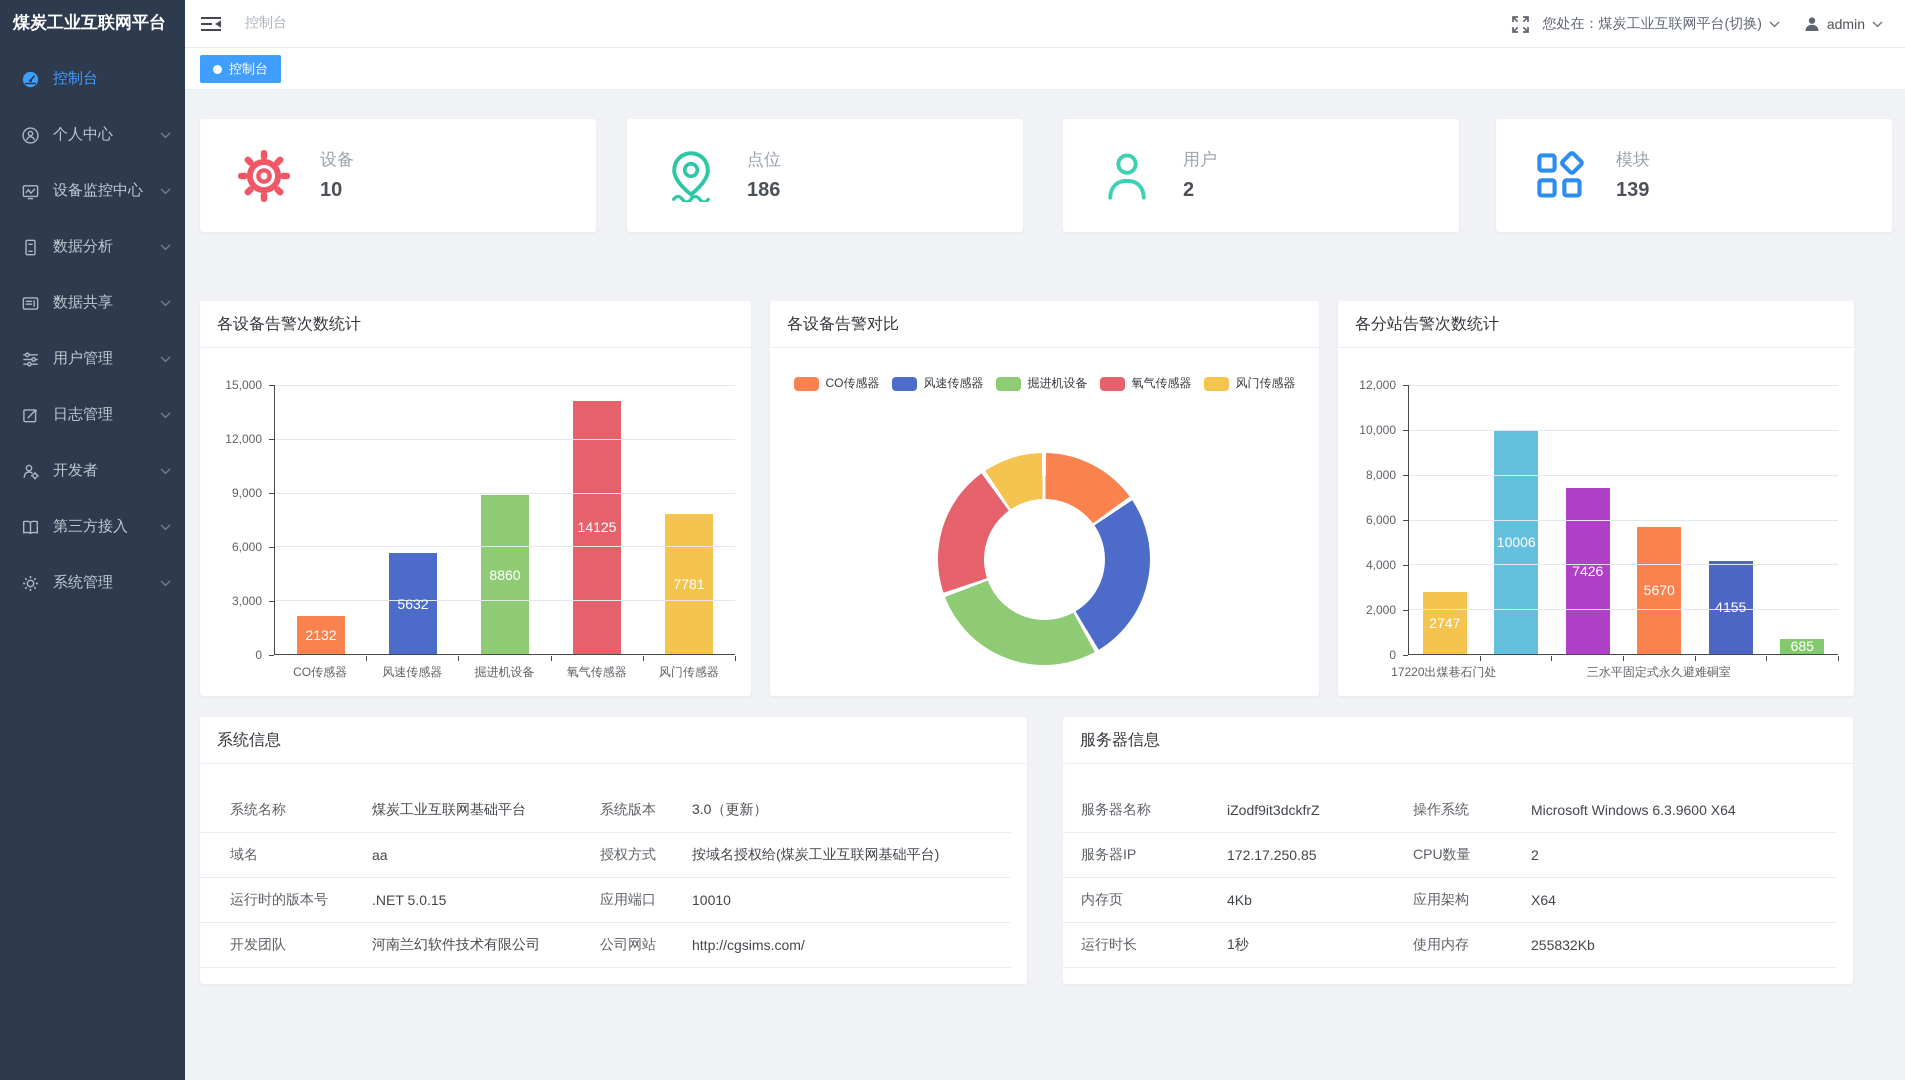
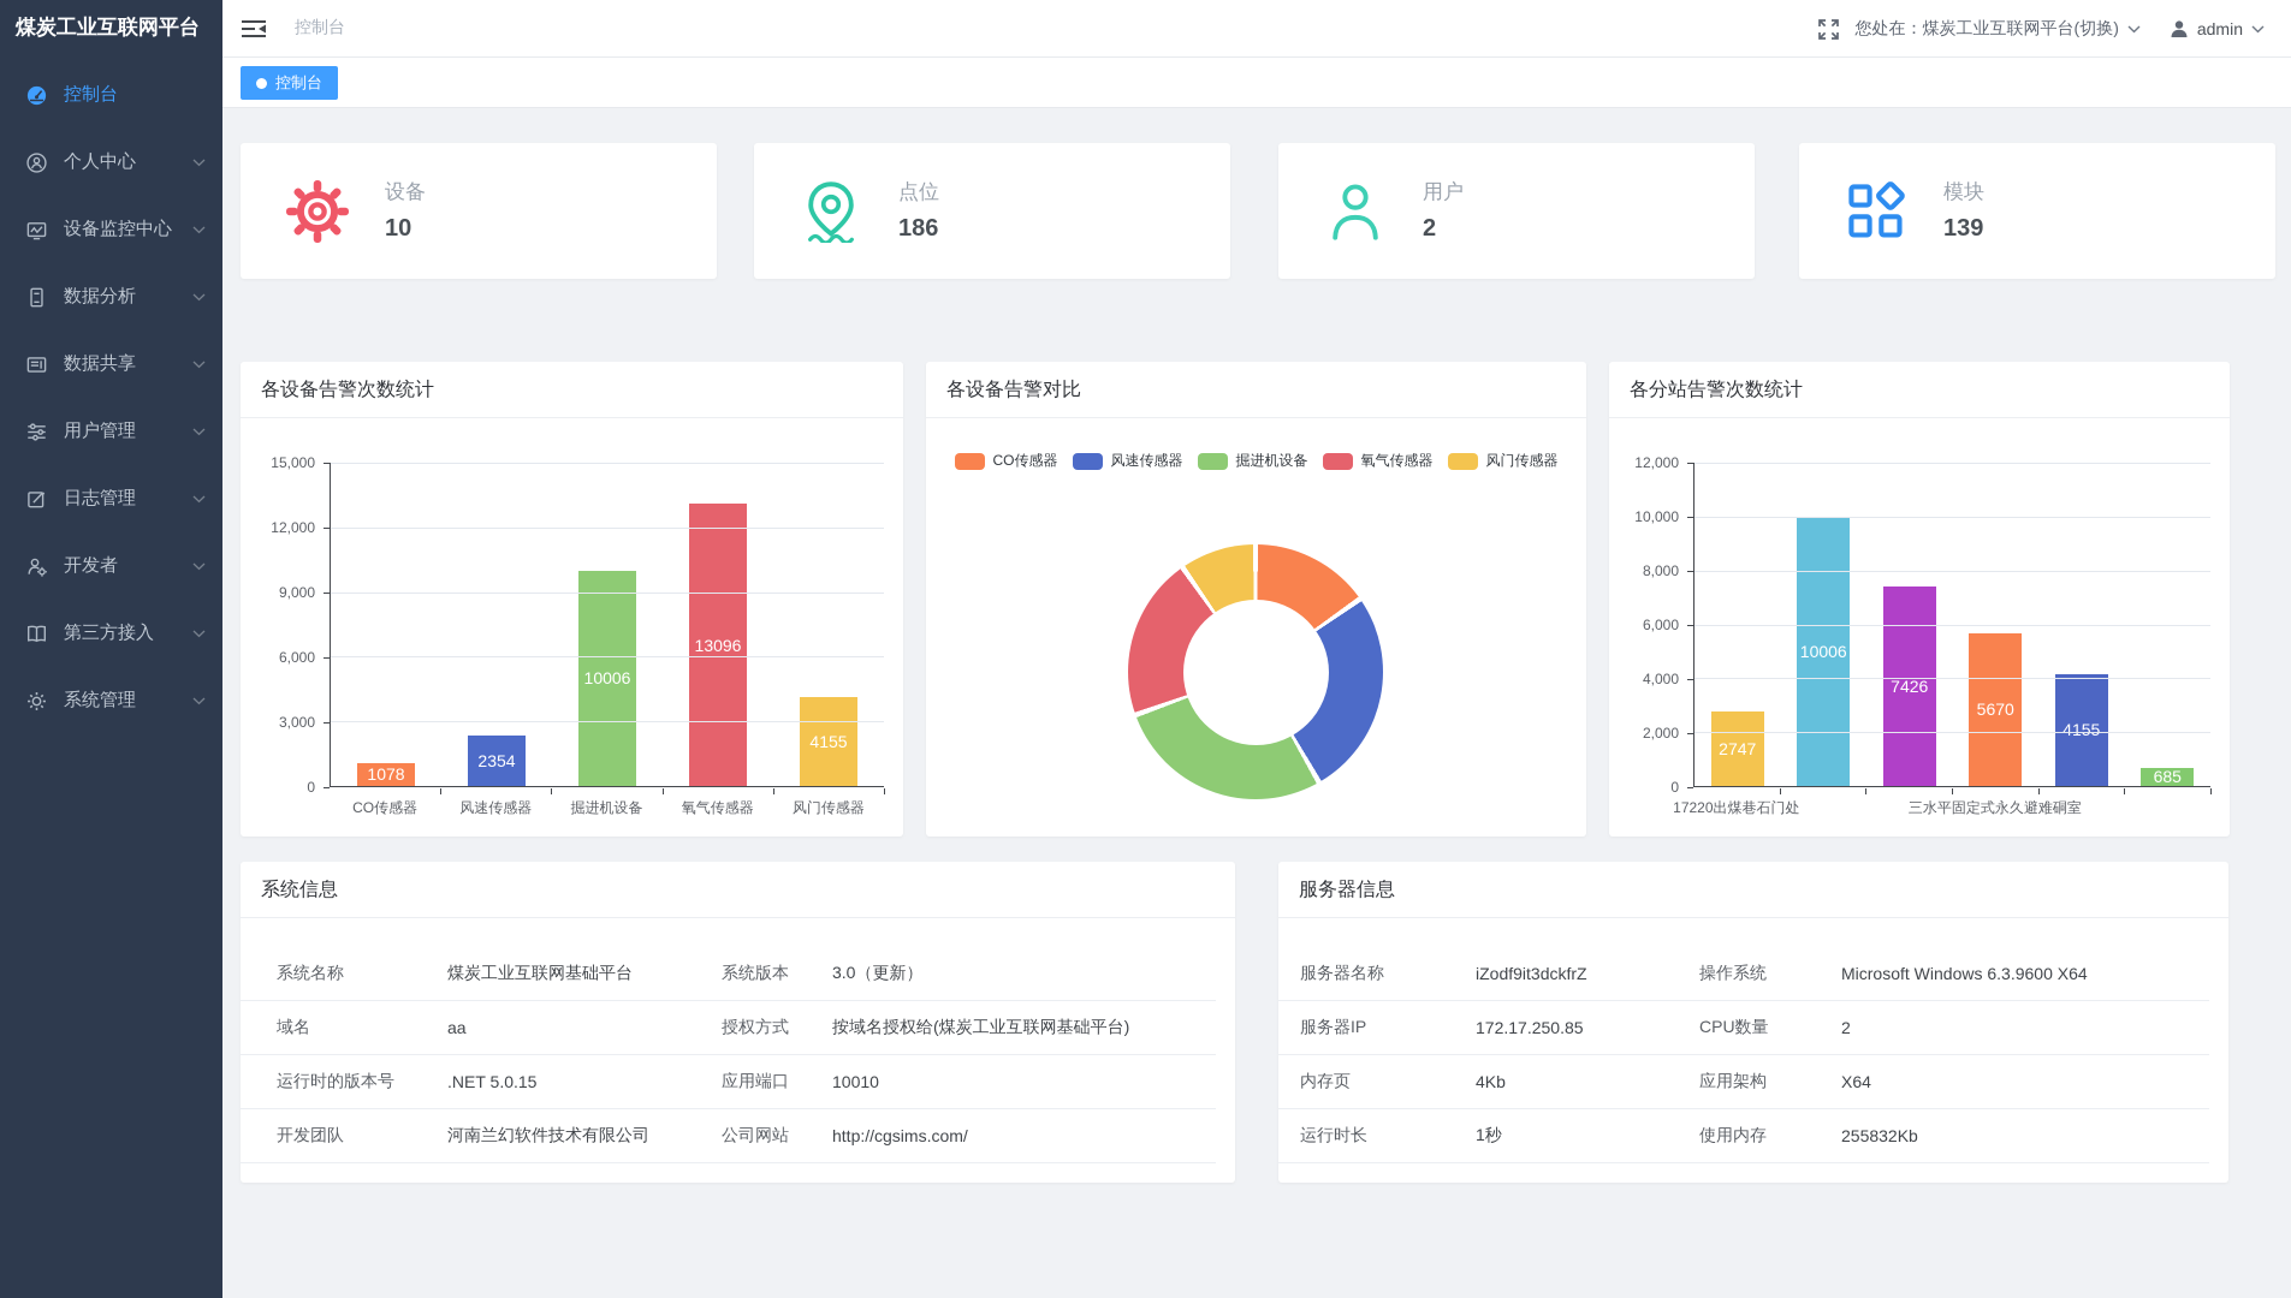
各设备告警次数统计/CO传感器: 2132 -> 1078
各设备告警次数统计/风速传感器: 5632 -> 2354
各设备告警次数统计/掘进机设备: 8860 -> 10006
各设备告警次数统计/氧气传感器: 14125 -> 13096
各设备告警次数统计/风门传感器: 7781 -> 4155
